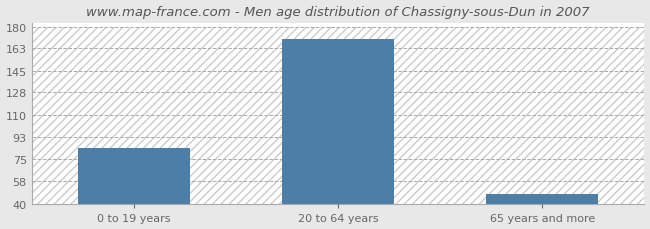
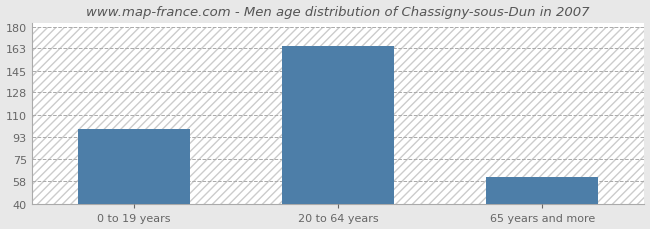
0 to 19 years: 84 -> 99
20 to 64 years: 170 -> 165
65 years and more: 48 -> 61
